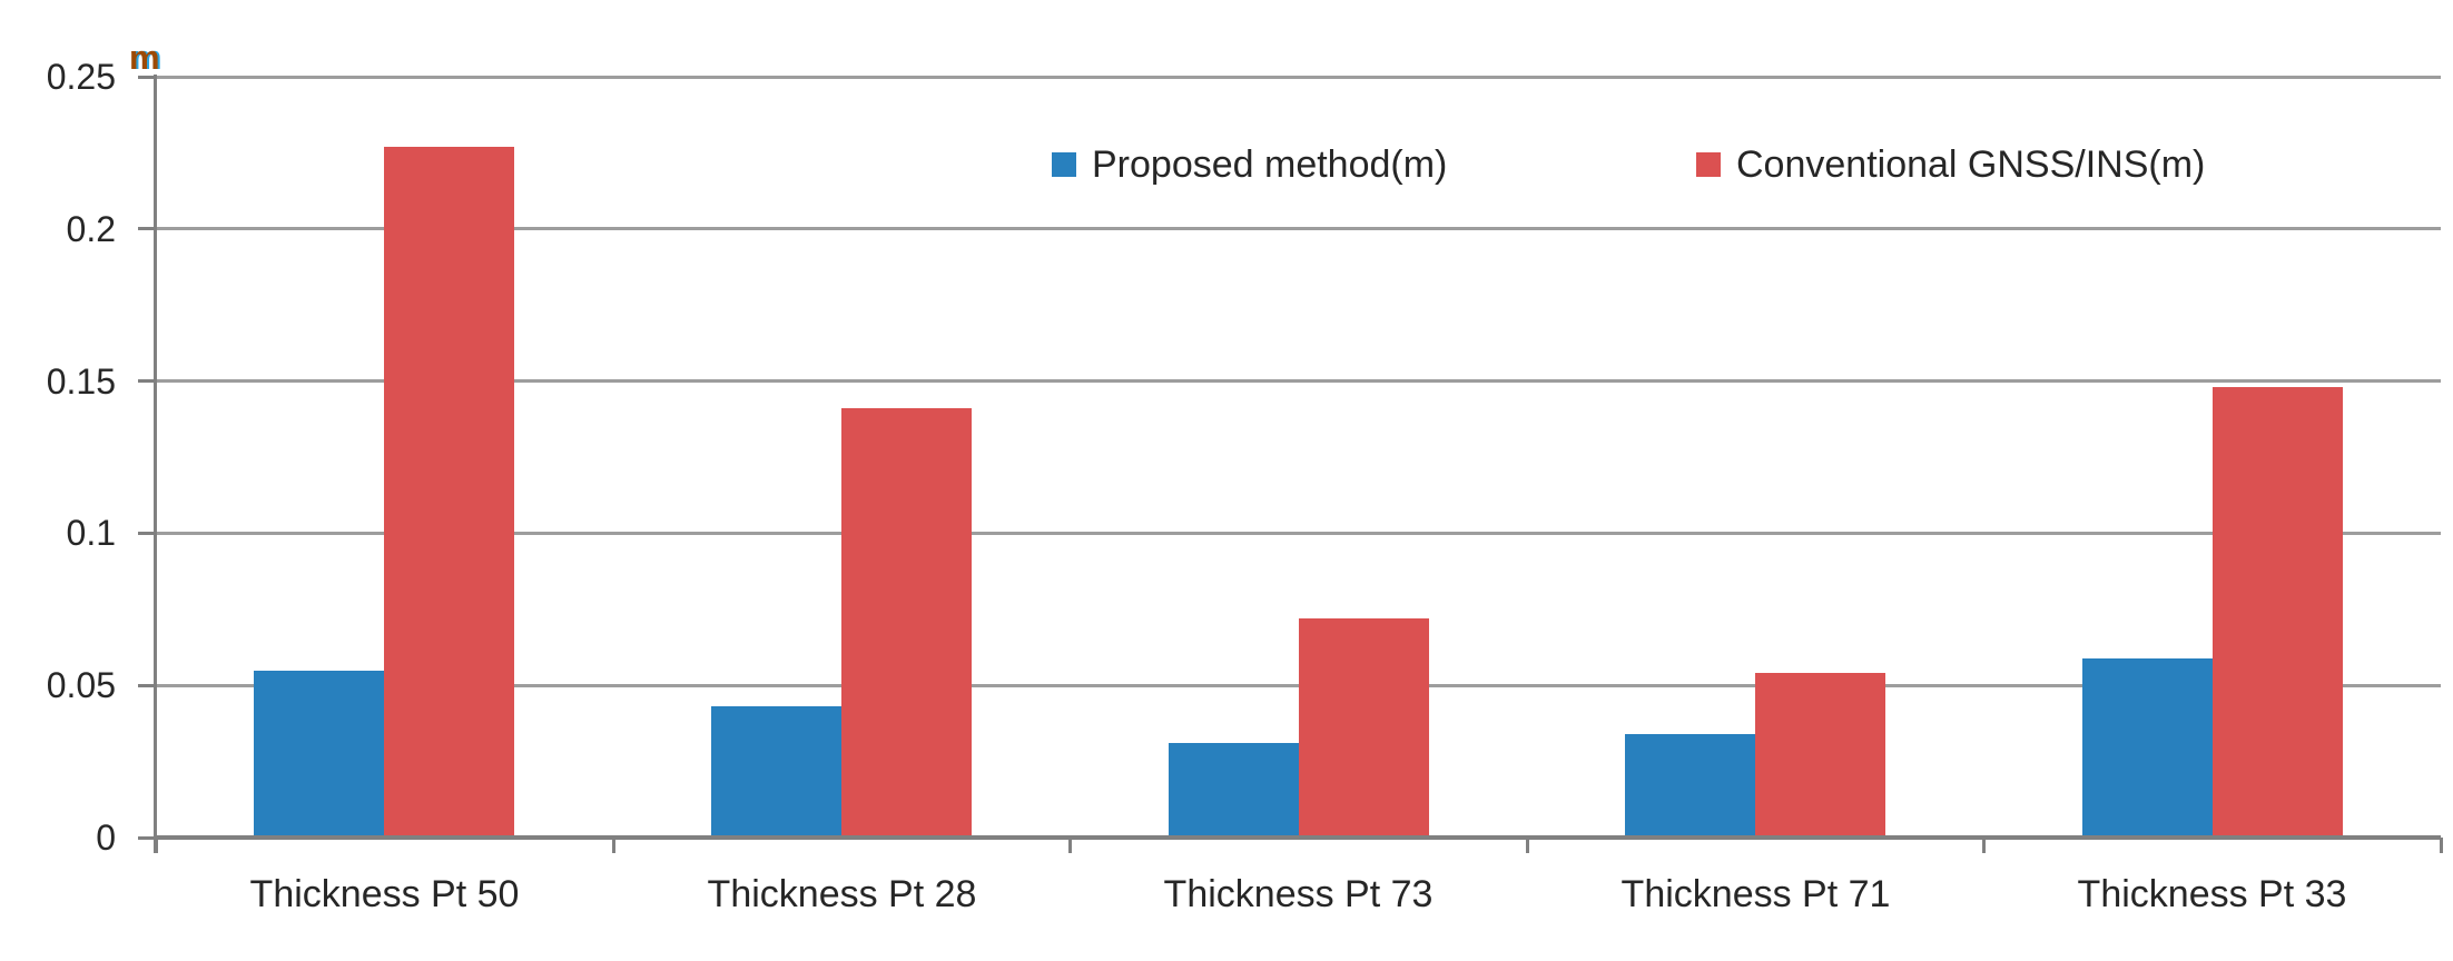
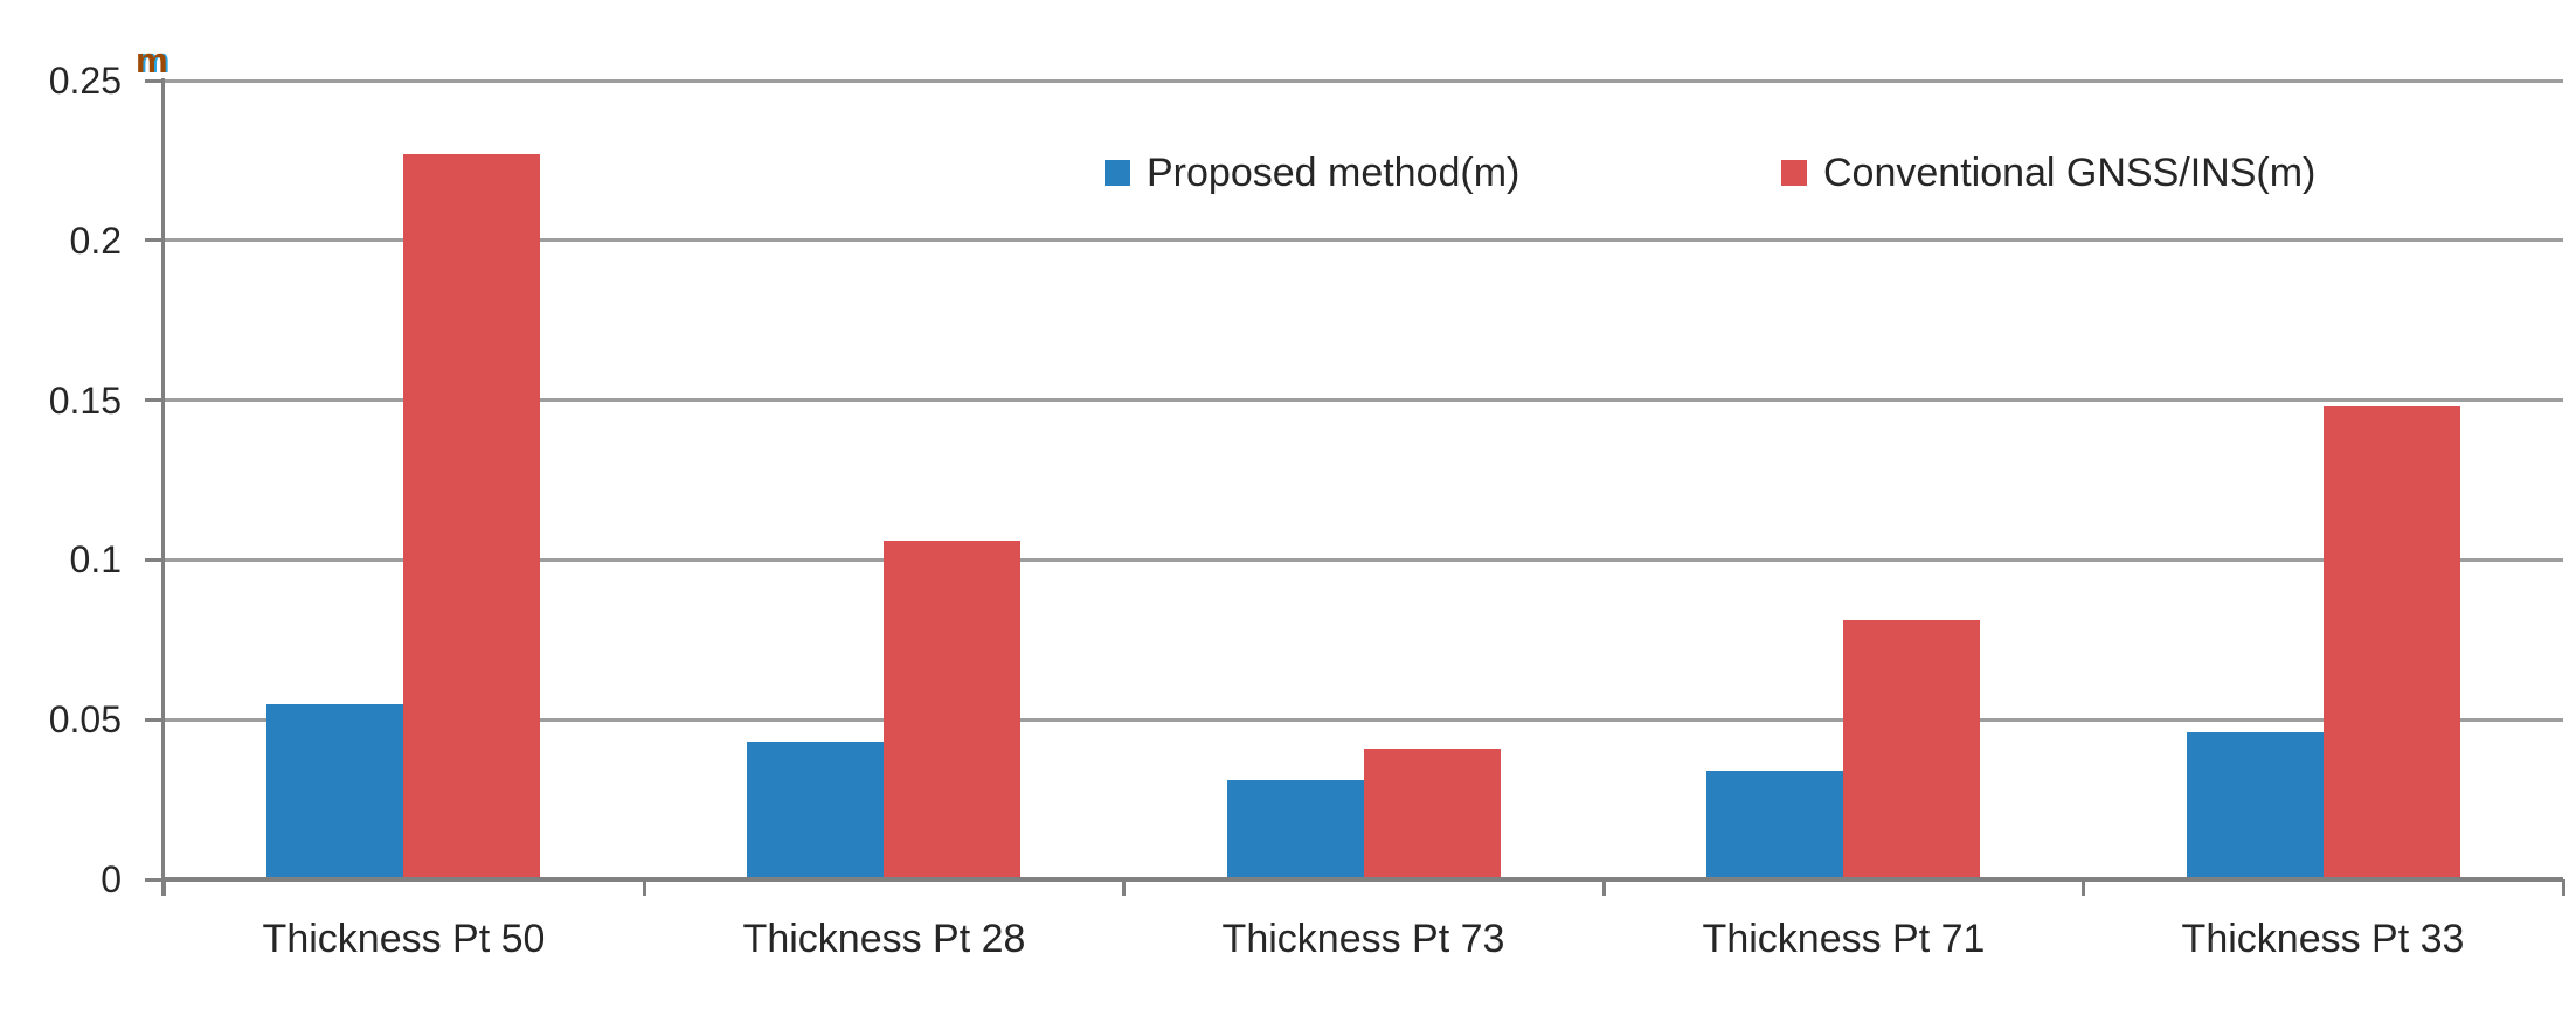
Conventional GNSS/INS(m)/Thickness Pt 28: 0.141 -> 0.106
Conventional GNSS/INS(m)/Thickness Pt 73: 0.072 -> 0.041
Conventional GNSS/INS(m)/Thickness Pt 71: 0.054 -> 0.081
Proposed method(m)/Thickness Pt 33: 0.059 -> 0.046
